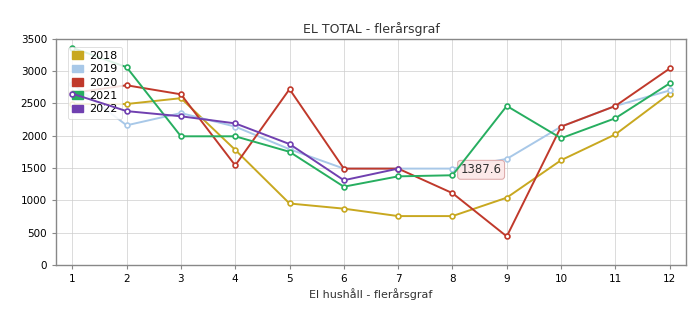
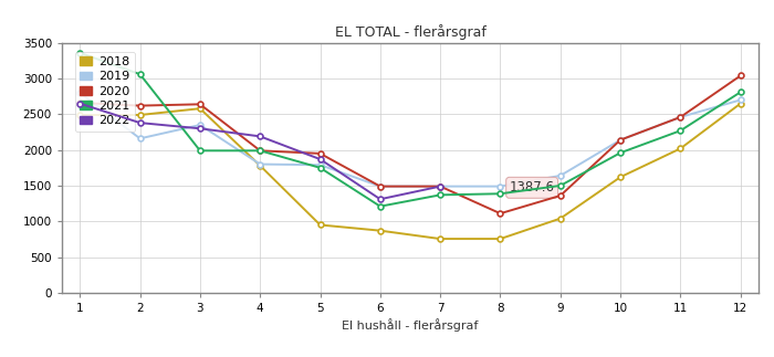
2020/2: 2780 -> 2620
2019/4: 2140 -> 1800
2020/4: 1540 -> 1990
2020/5: 2720 -> 1950
2020/9: 440 -> 1360
2021/9: 2460 -> 1500
